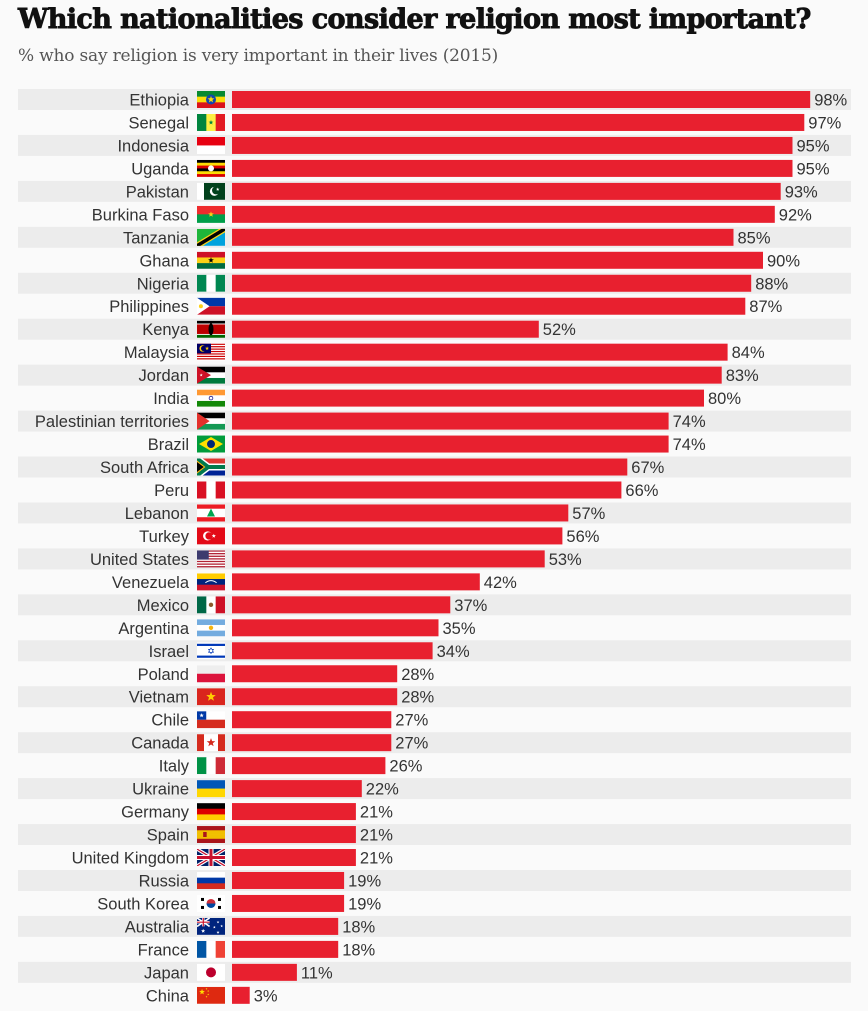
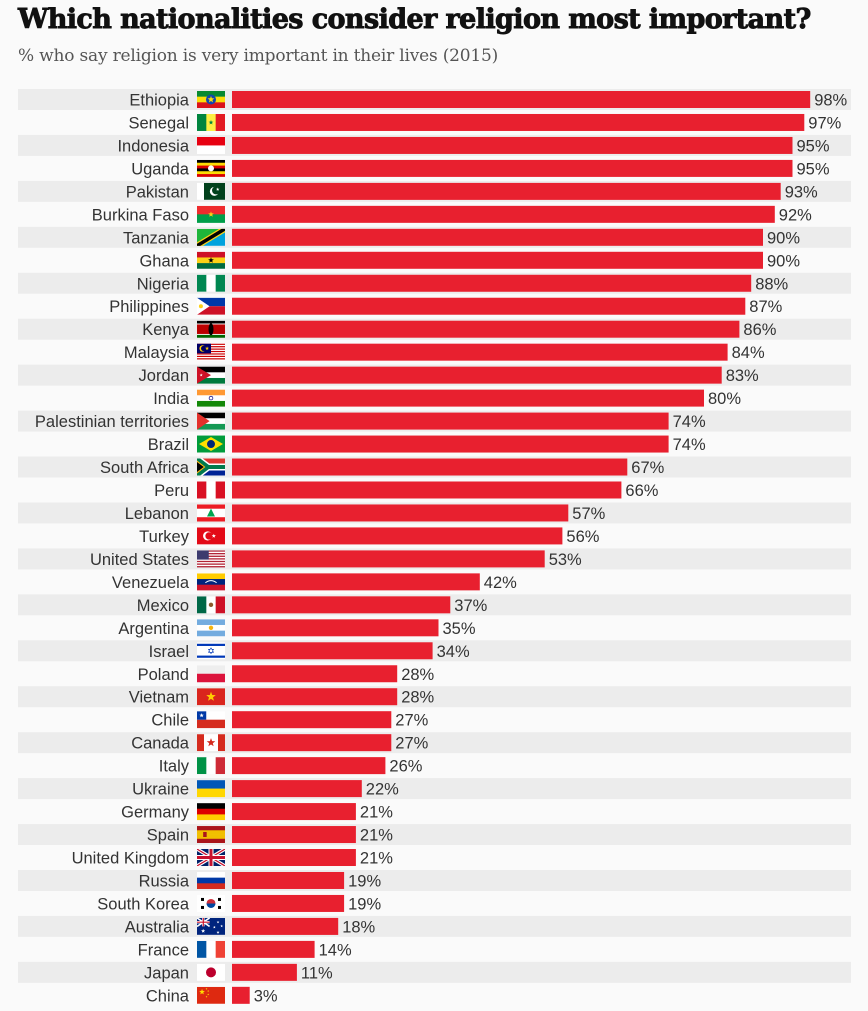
Tanzania: 85% -> 90%
Kenya: 52% -> 86%
France: 18% -> 14%
